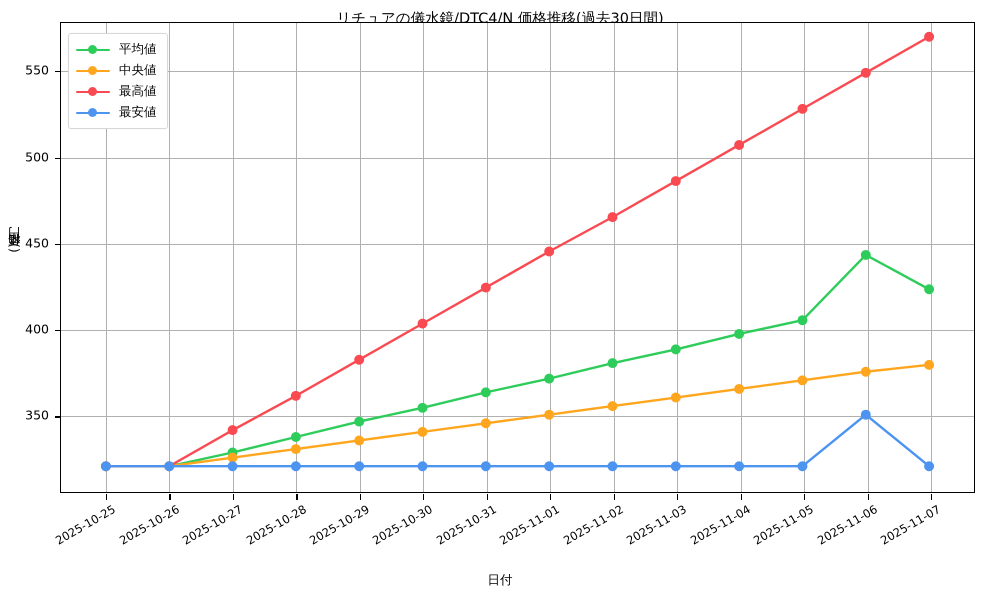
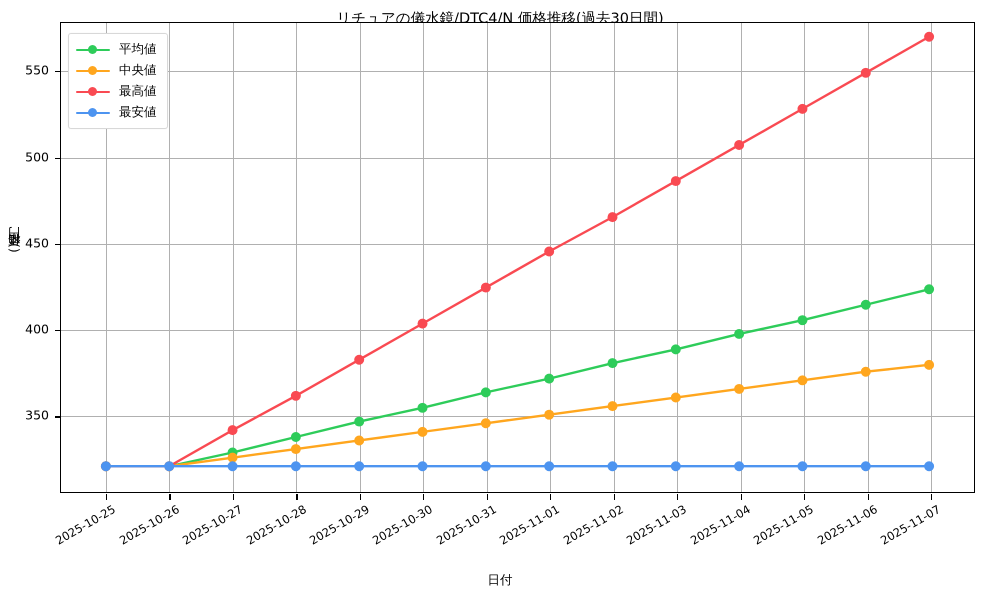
平均値/2025-11-06: 443 -> 414
最安値/2025-11-06: 350 -> 320
